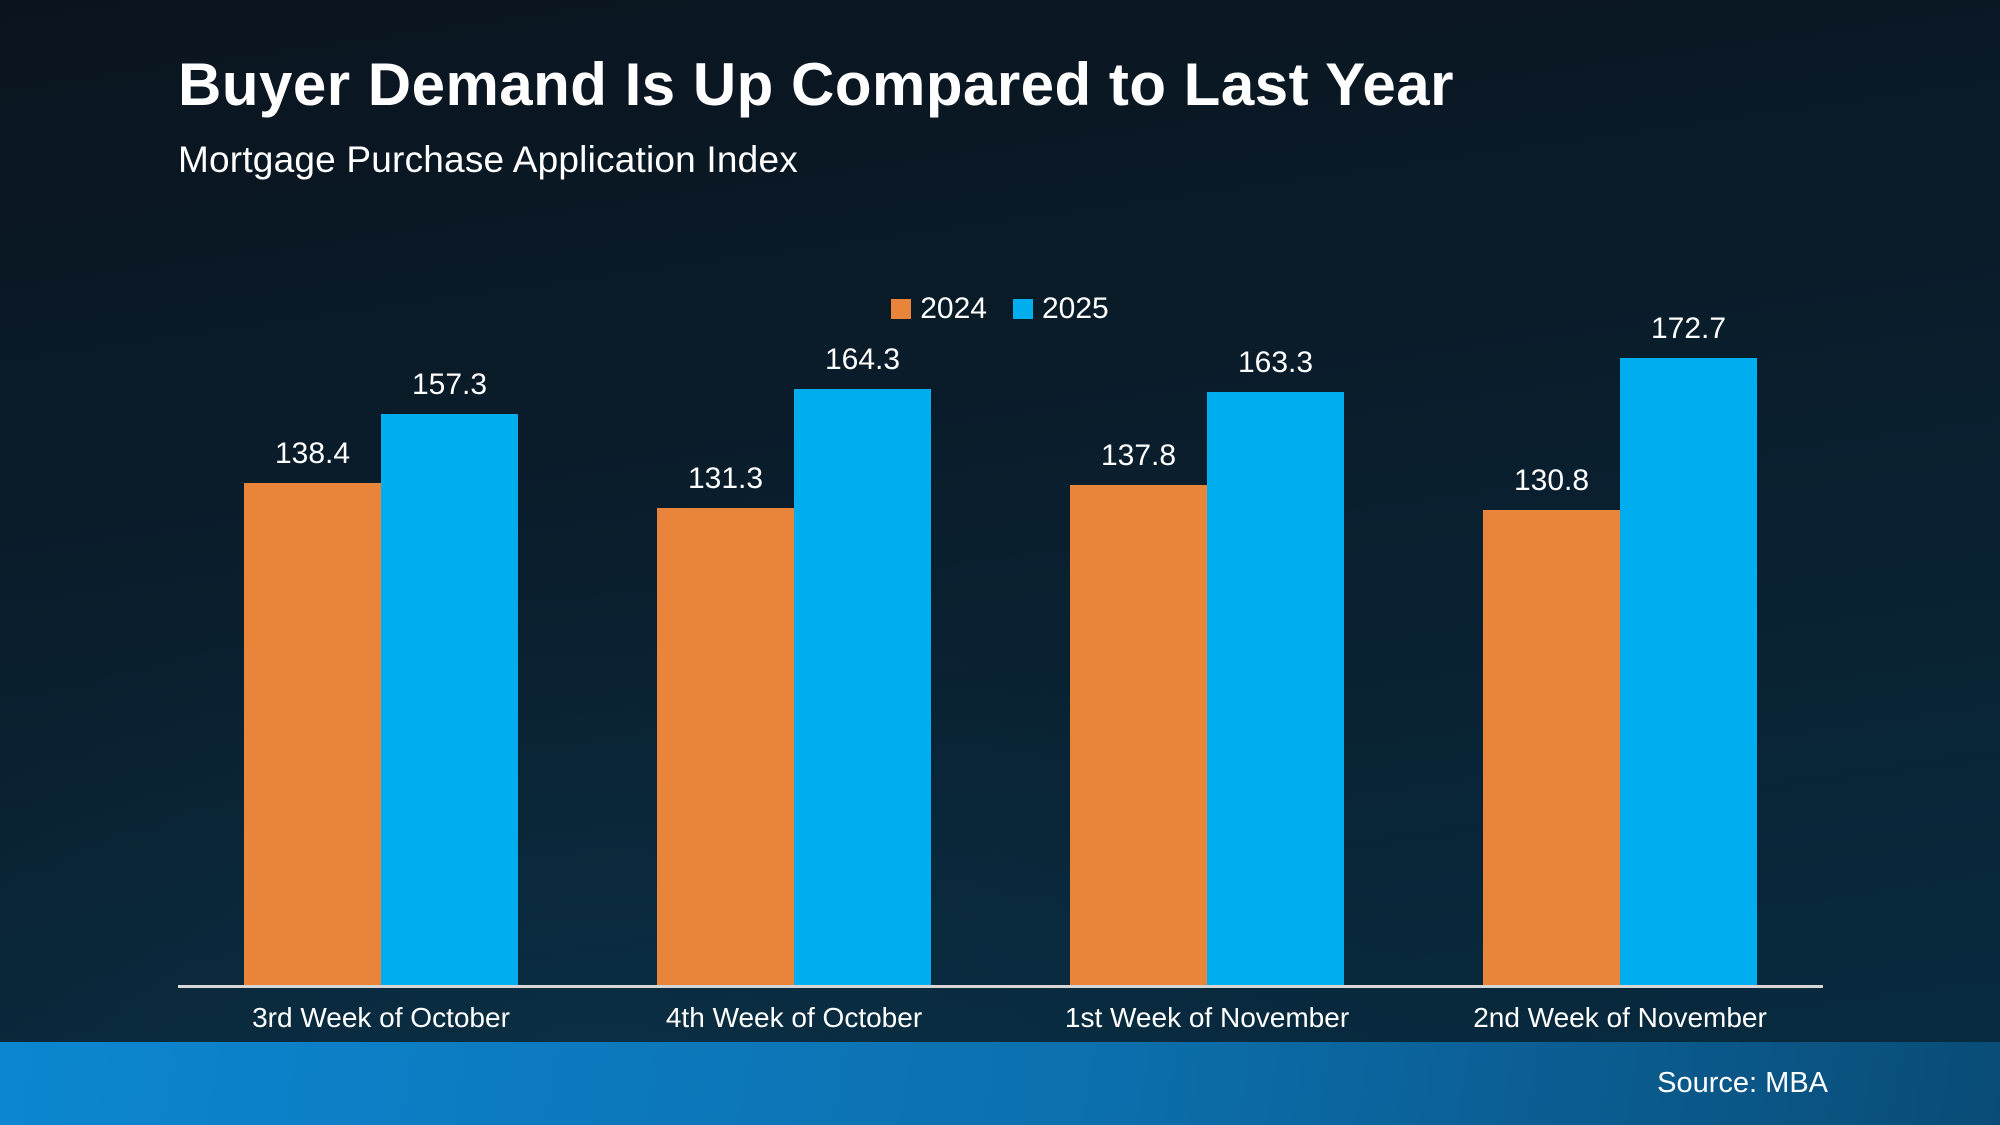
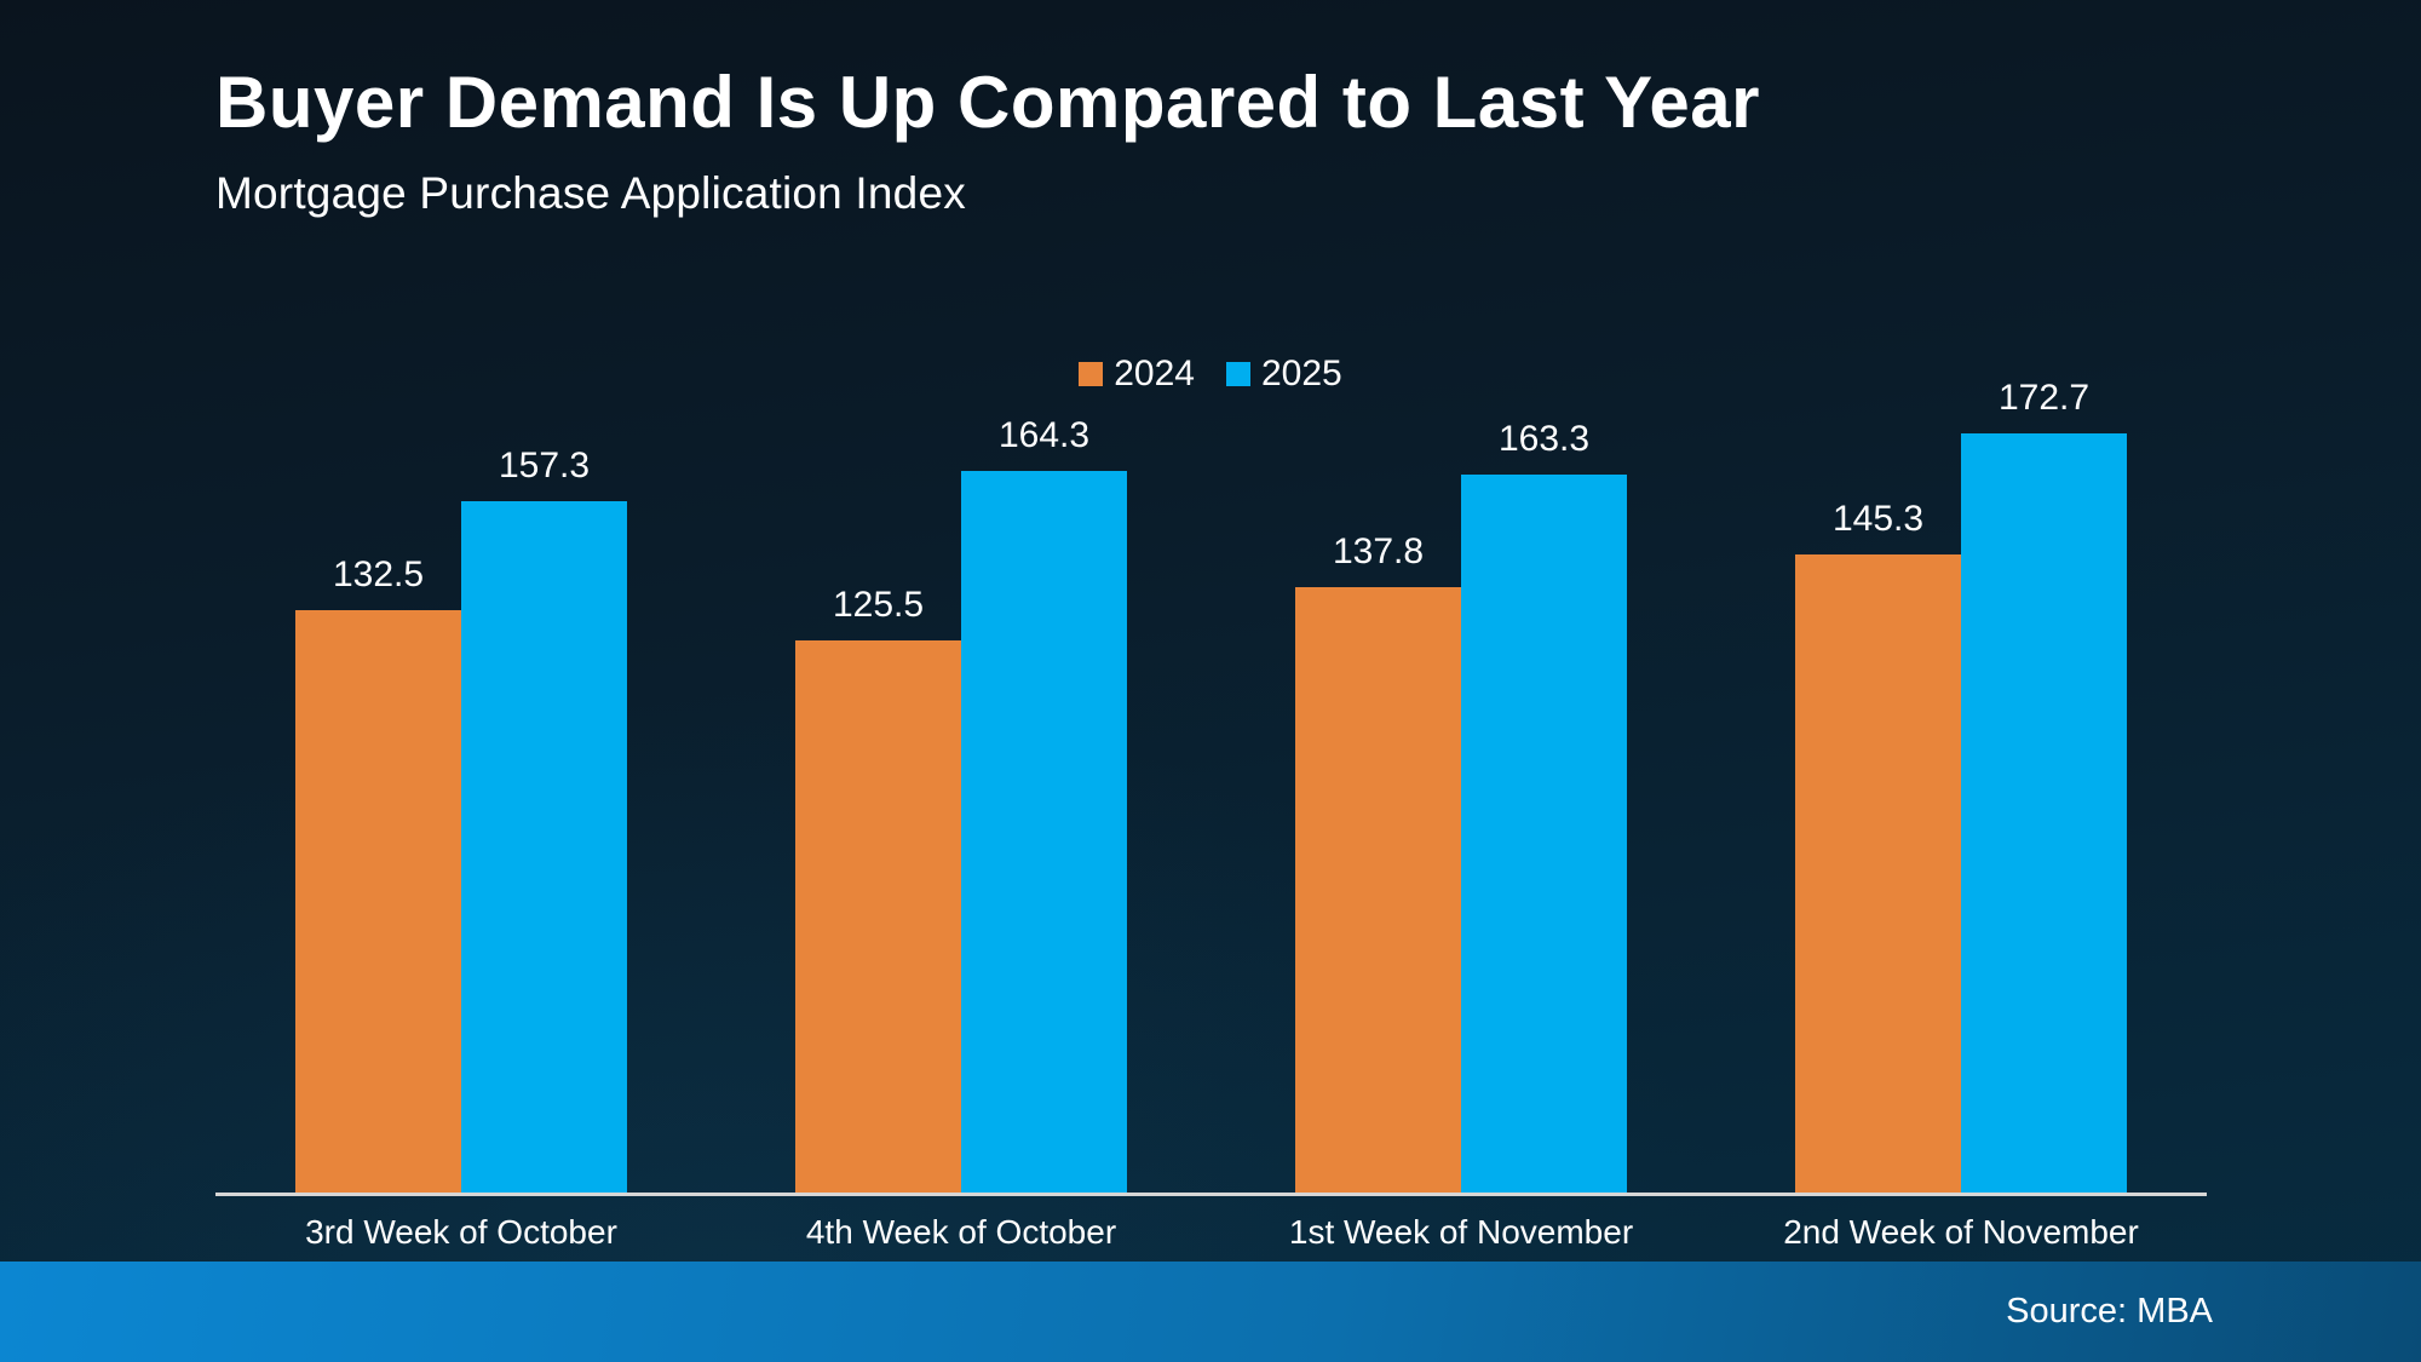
2024/3rd Week of October: 138.4 -> 132.5
2024/4th Week of October: 131.3 -> 125.5
2024/2nd Week of November: 130.8 -> 145.3
